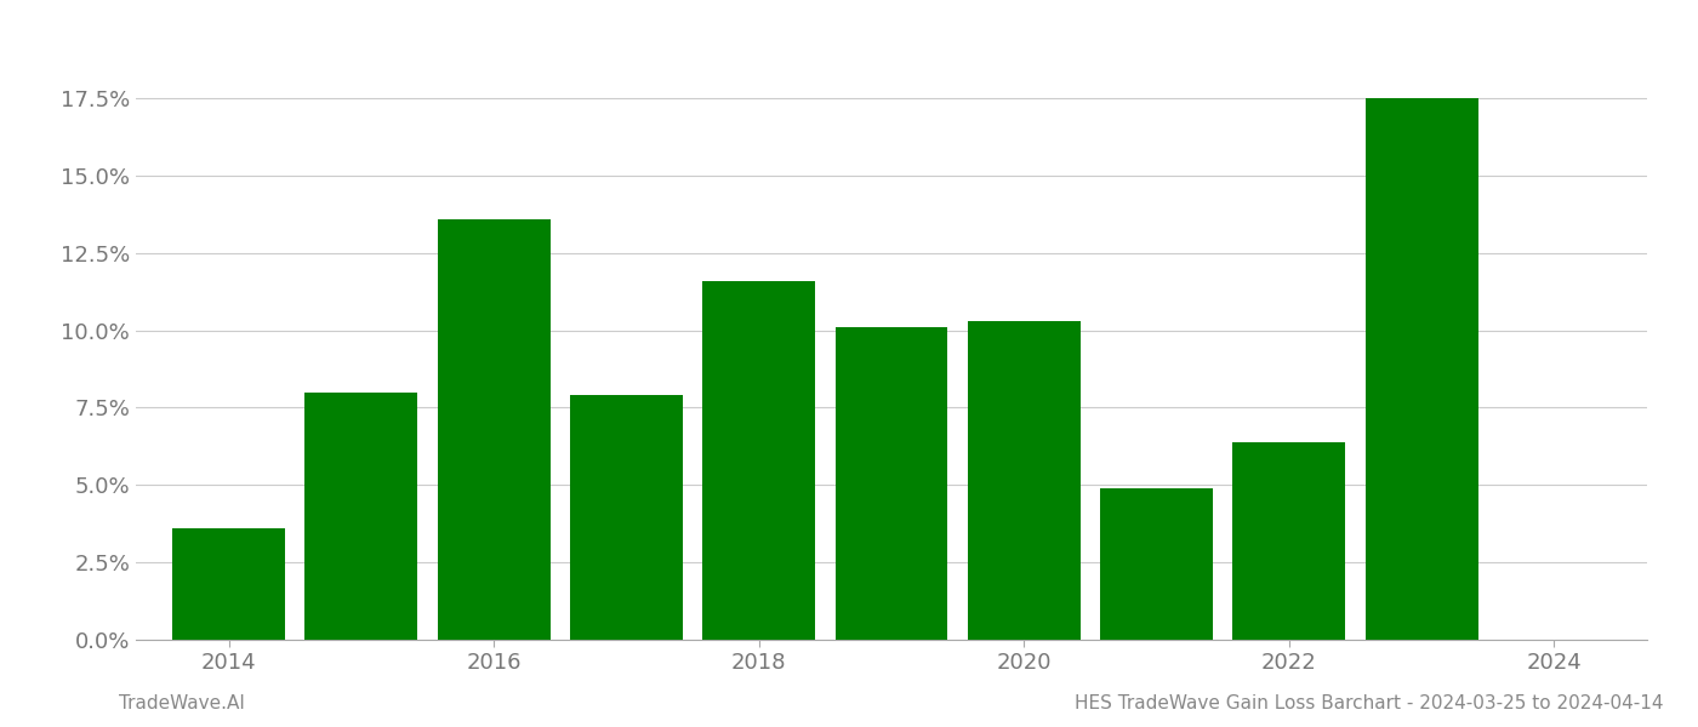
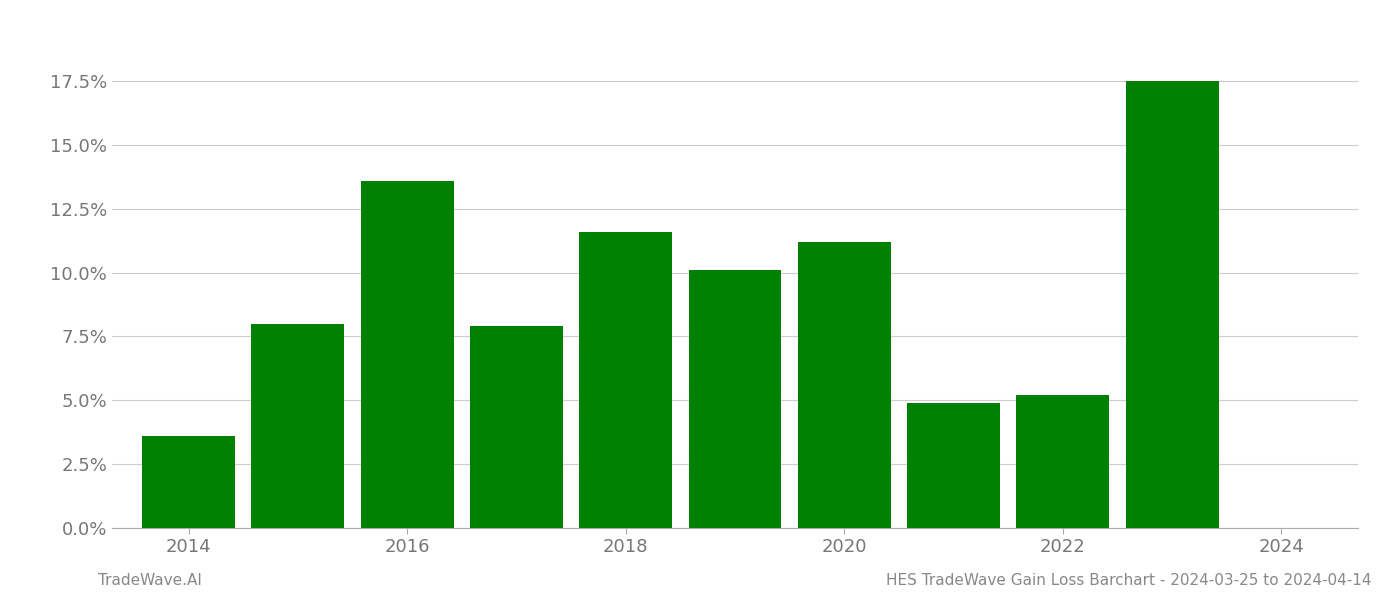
2020: 10.3% -> 11.2%
2022: 6.4% -> 5.2%
